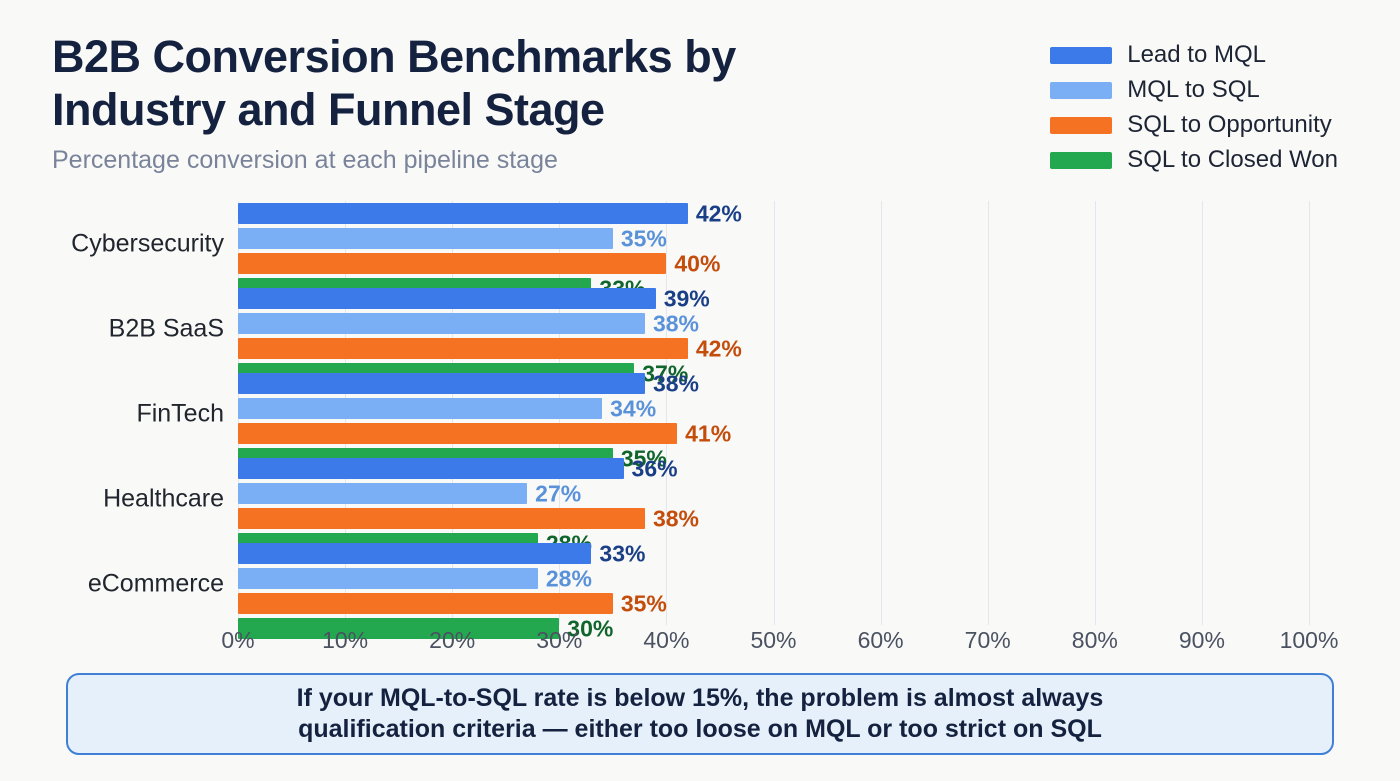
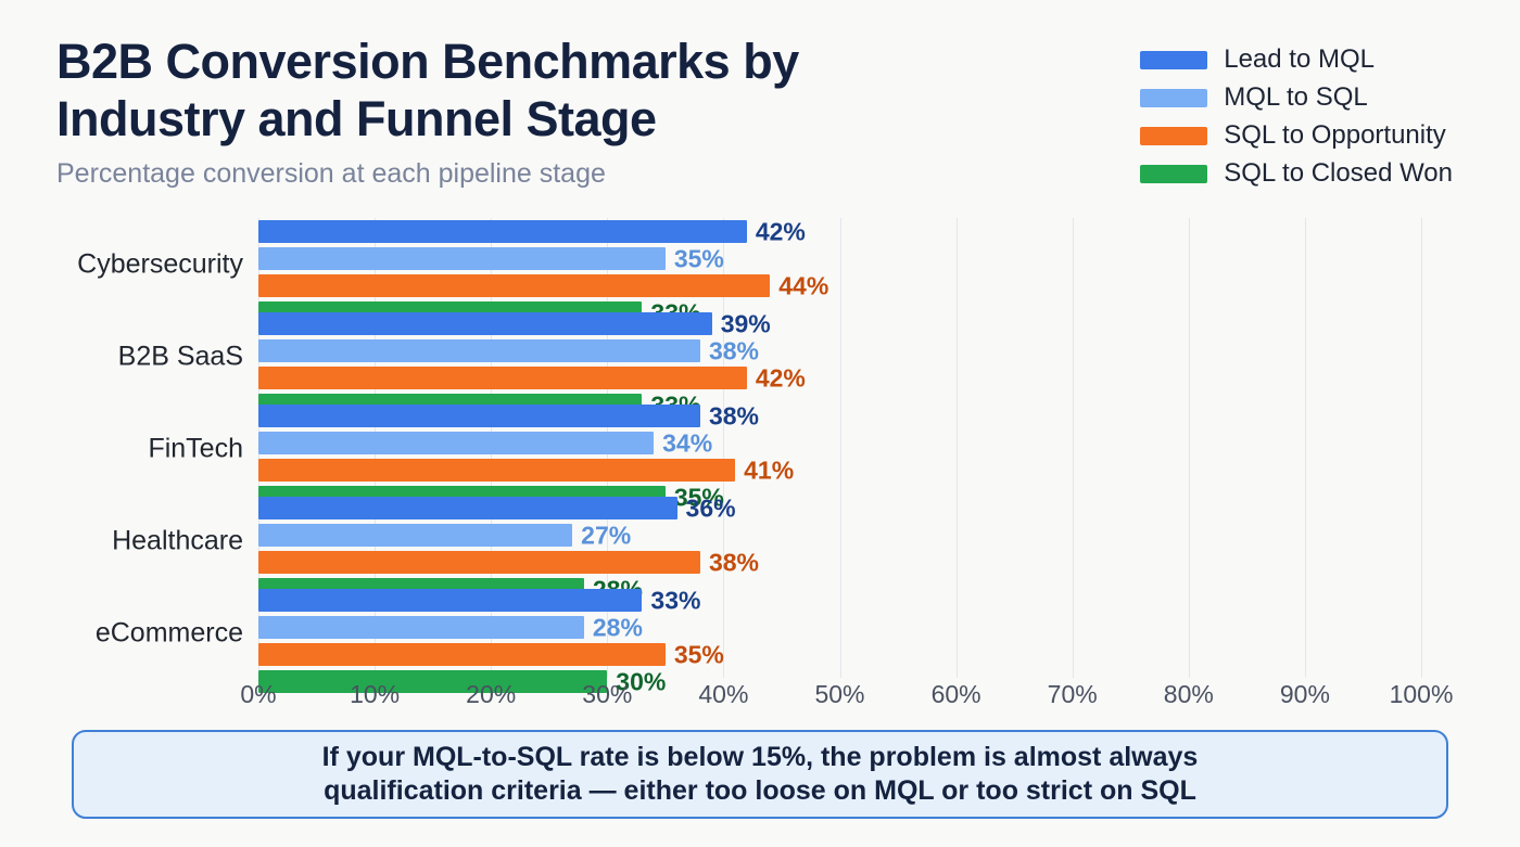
SQL to Opportunity/Cybersecurity: 40% -> 44%
SQL to Closed Won/B2B SaaS: 37% -> 33%
